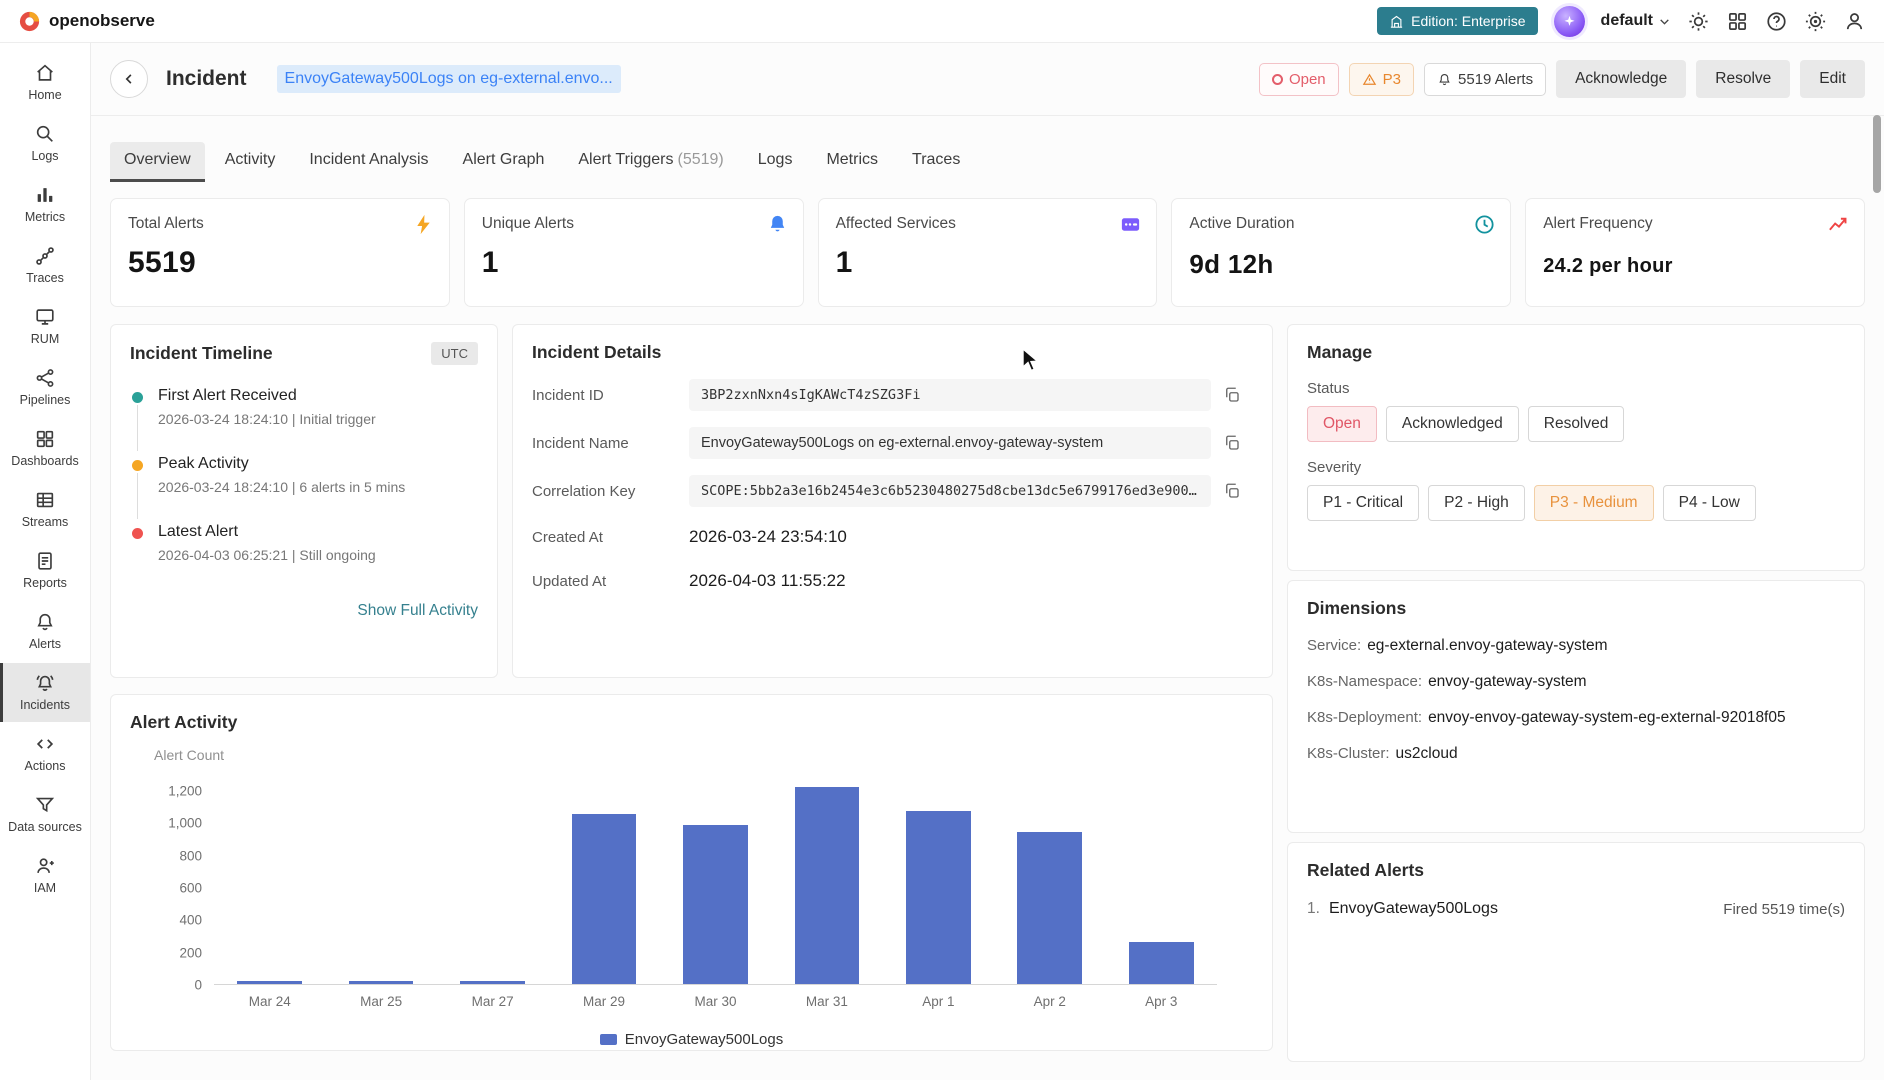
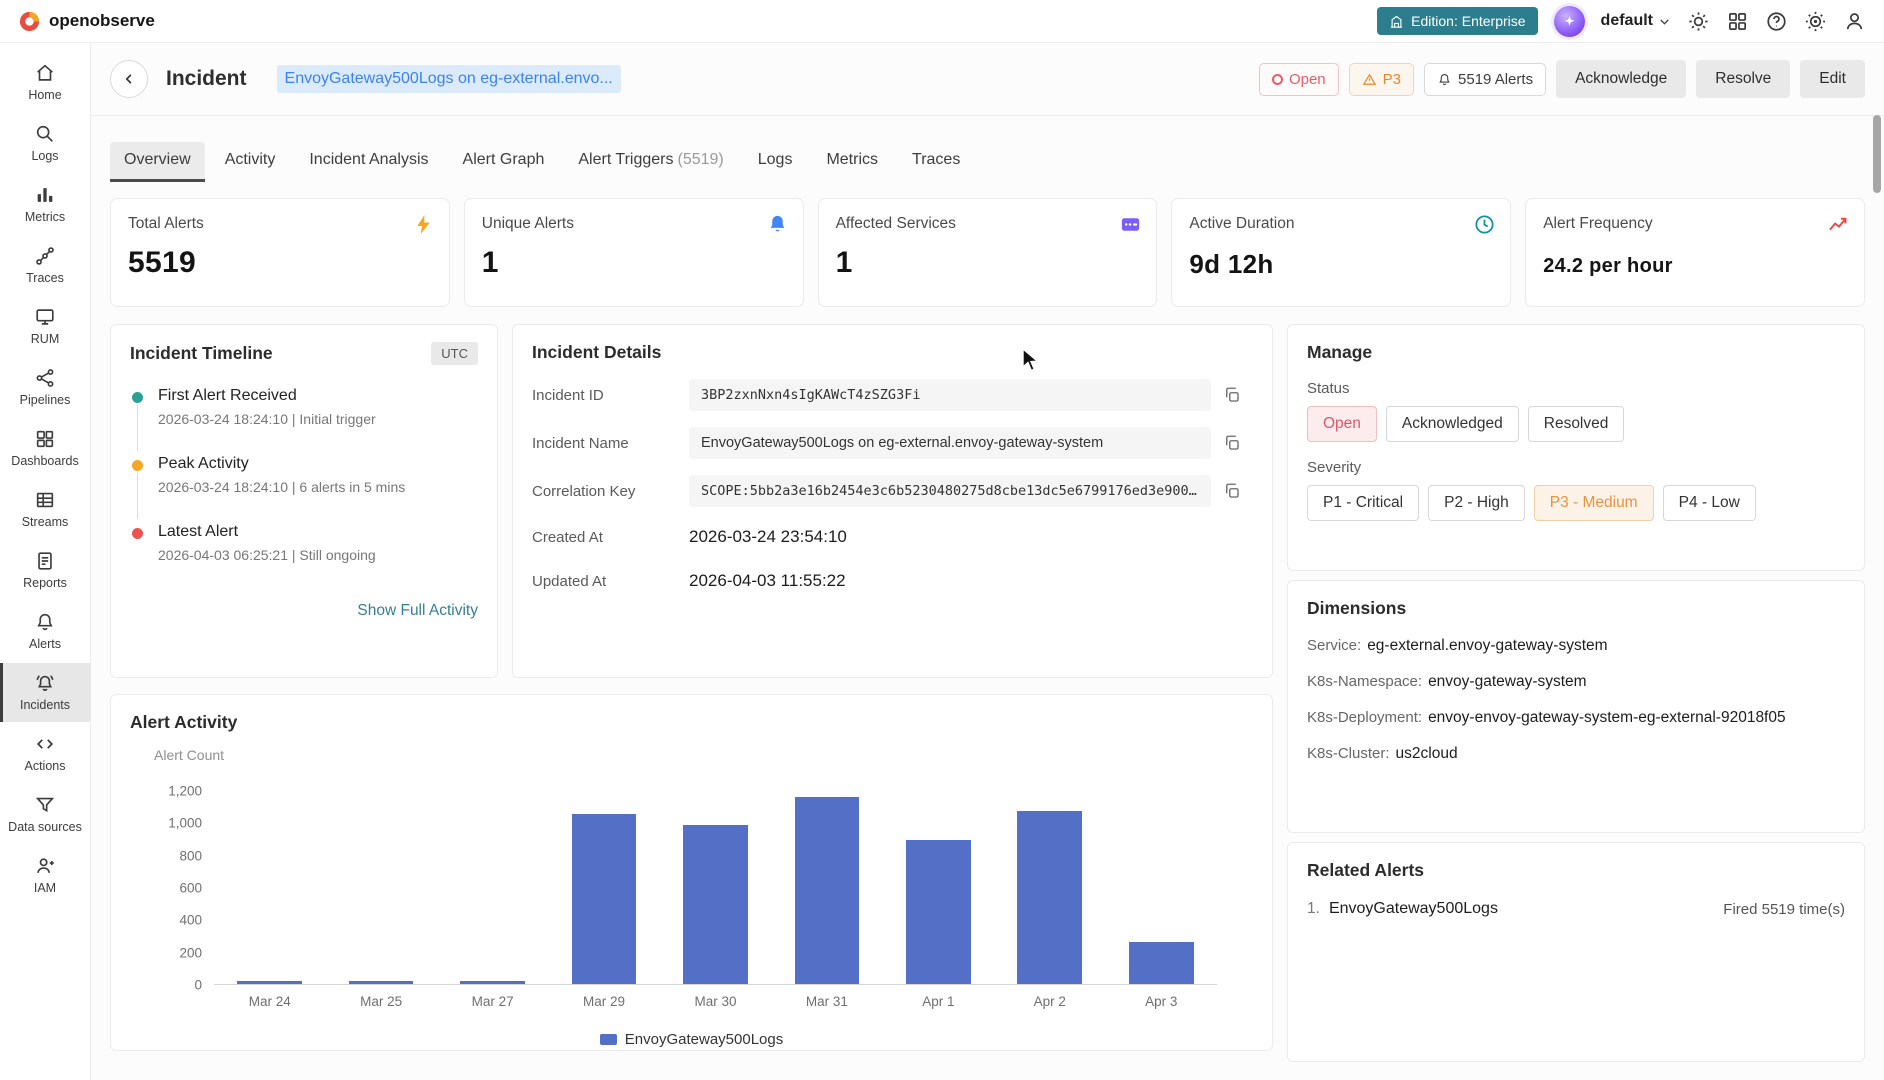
Mar 31: 1220 -> 1160
Apr 1: 1070 -> 890
Apr 2: 940 -> 1070
